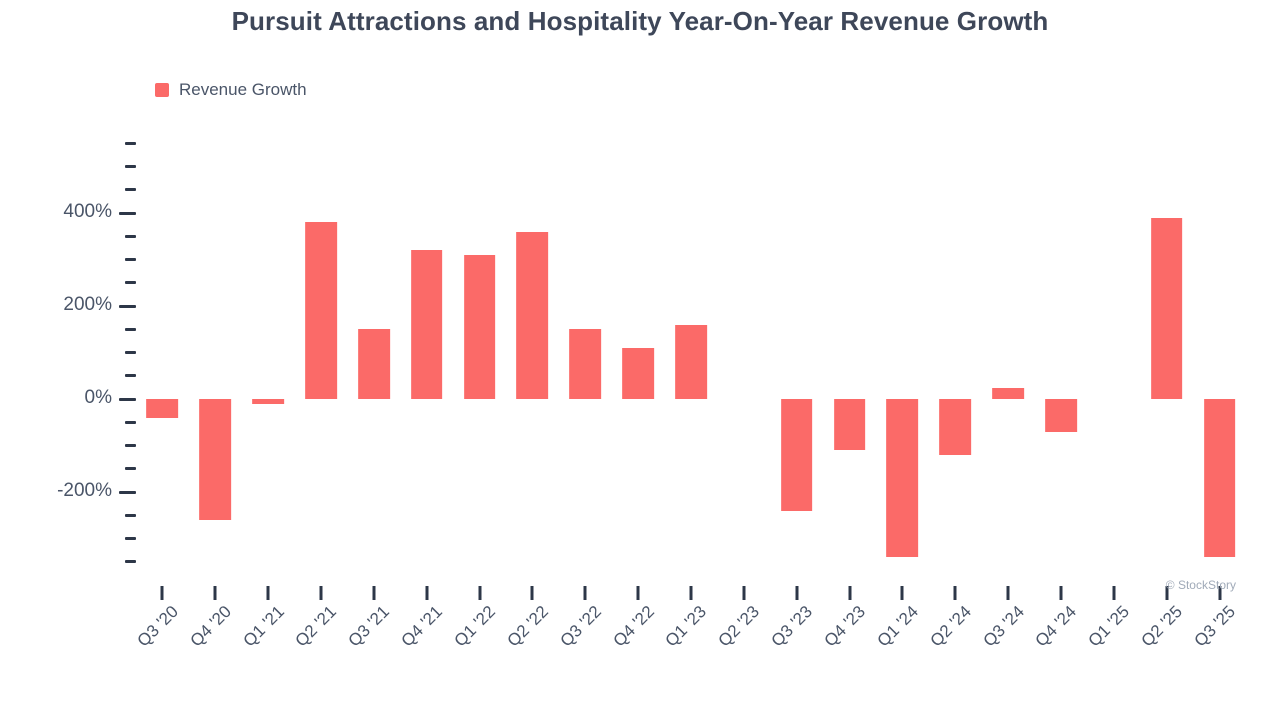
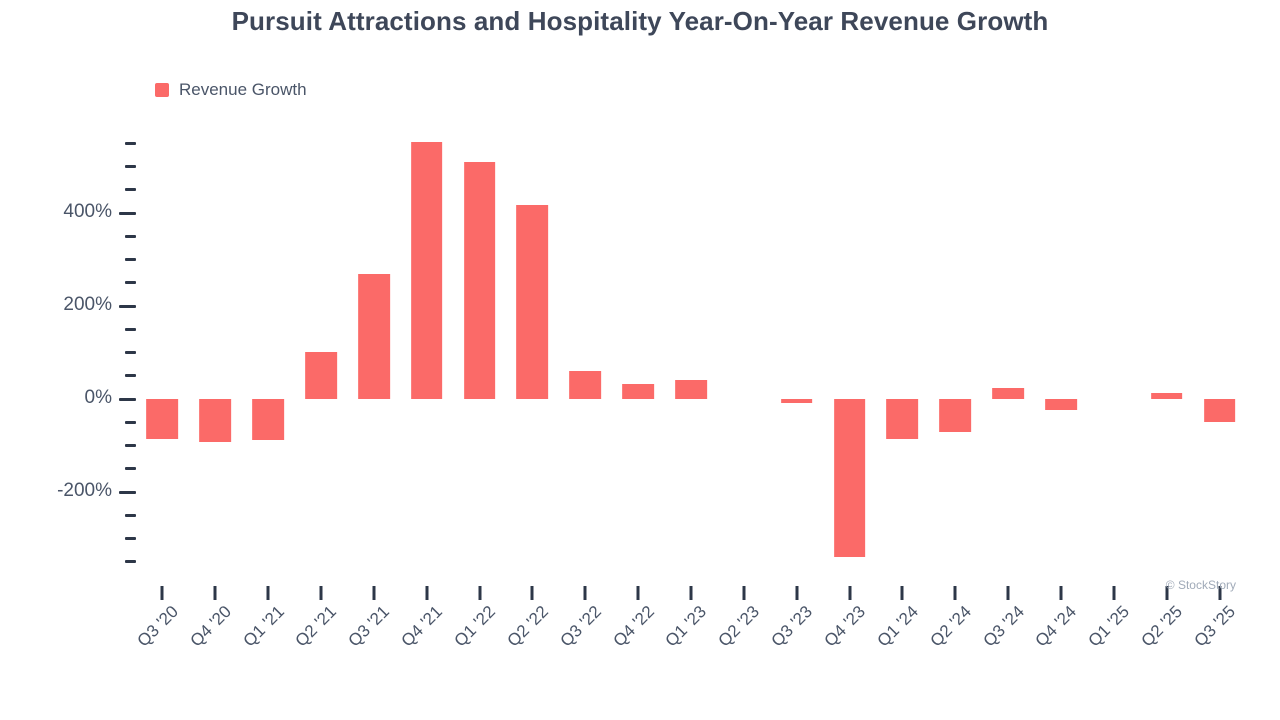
Q3 '20: -40% -> -80%
Q4 '20: -260% -> -90%
Q1 '21: -10% -> -90%
Q2 '21: 380% -> 100%
Q3 '21: 150% -> 270%
Q4 '21: 320% -> 550%
Q1 '22: 310% -> 510%
Q2 '22: 360% -> 420%
Q3 '22: 150% -> 60%
Q4 '22: 110% -> 30%
Q1 '23: 160% -> 40%
Q3 '23: -240% -> -10%
Q4 '23: -110% -> -340%
Q1 '24: -340% -> -90%
Q2 '24: -120% -> -70%
Q4 '24: -70% -> -20%
Q2 '25: 390% -> 10%
Q3 '25: -340% -> -50%
